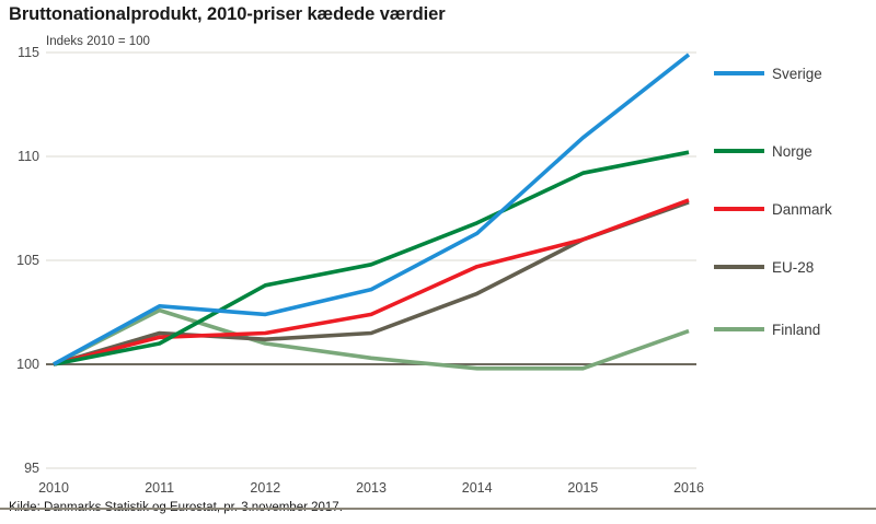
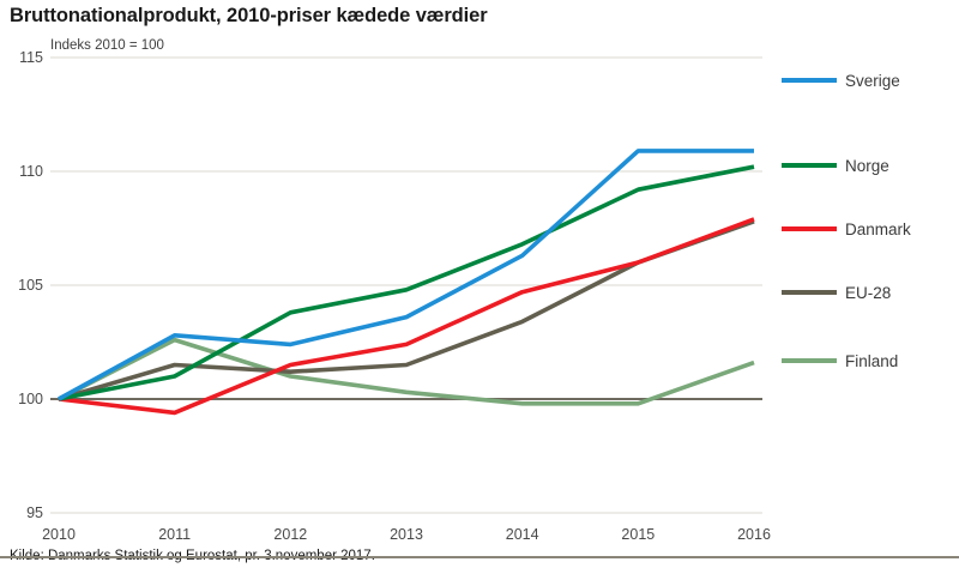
Danmark/2011: 101.3 -> 99.4
Sverige/2016: 114.9 -> 110.9
